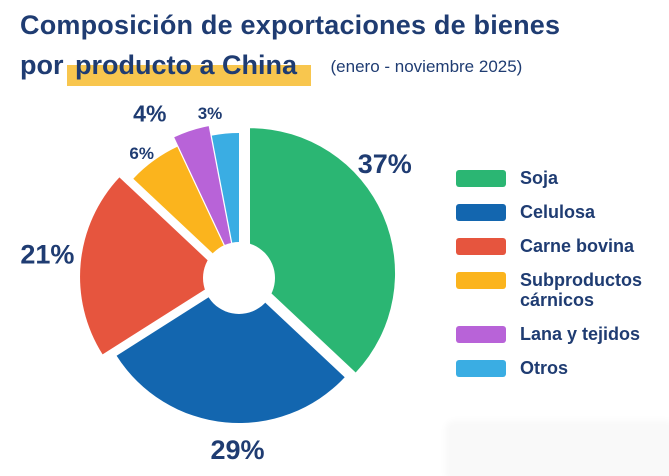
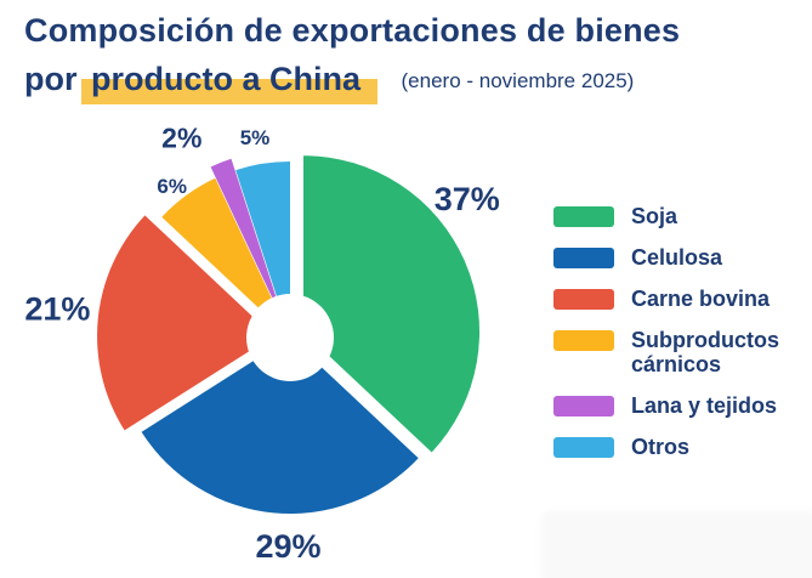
Lana y tejidos: 4% -> 2%
Otros: 3% -> 5%
